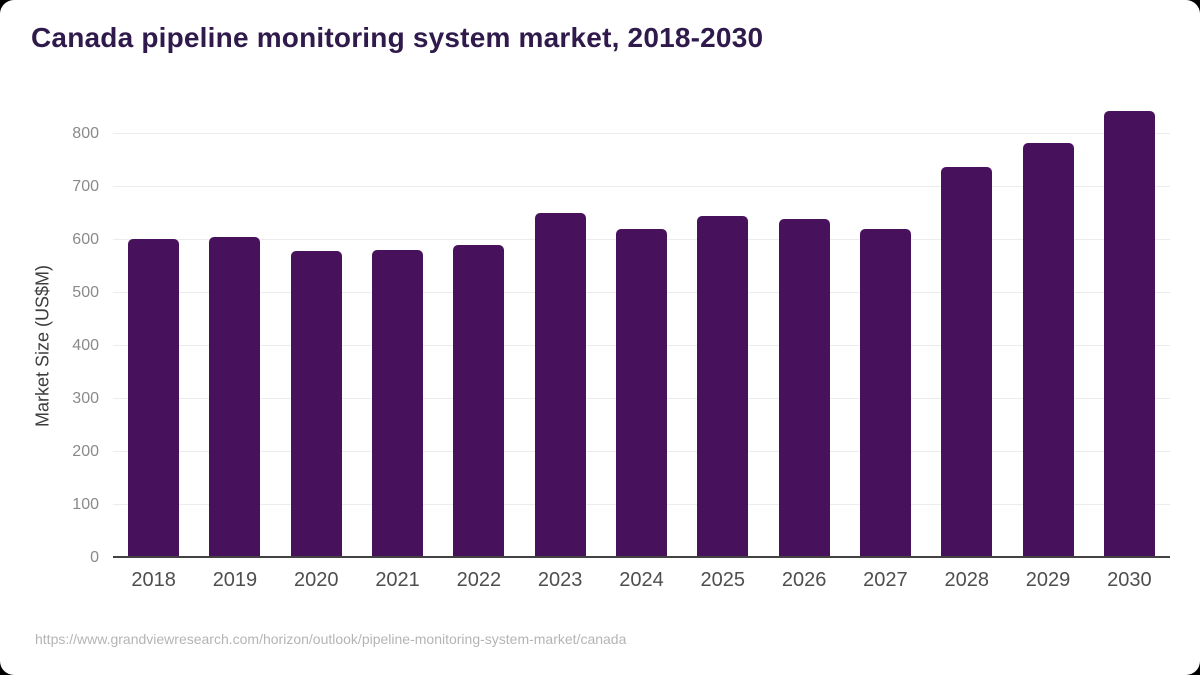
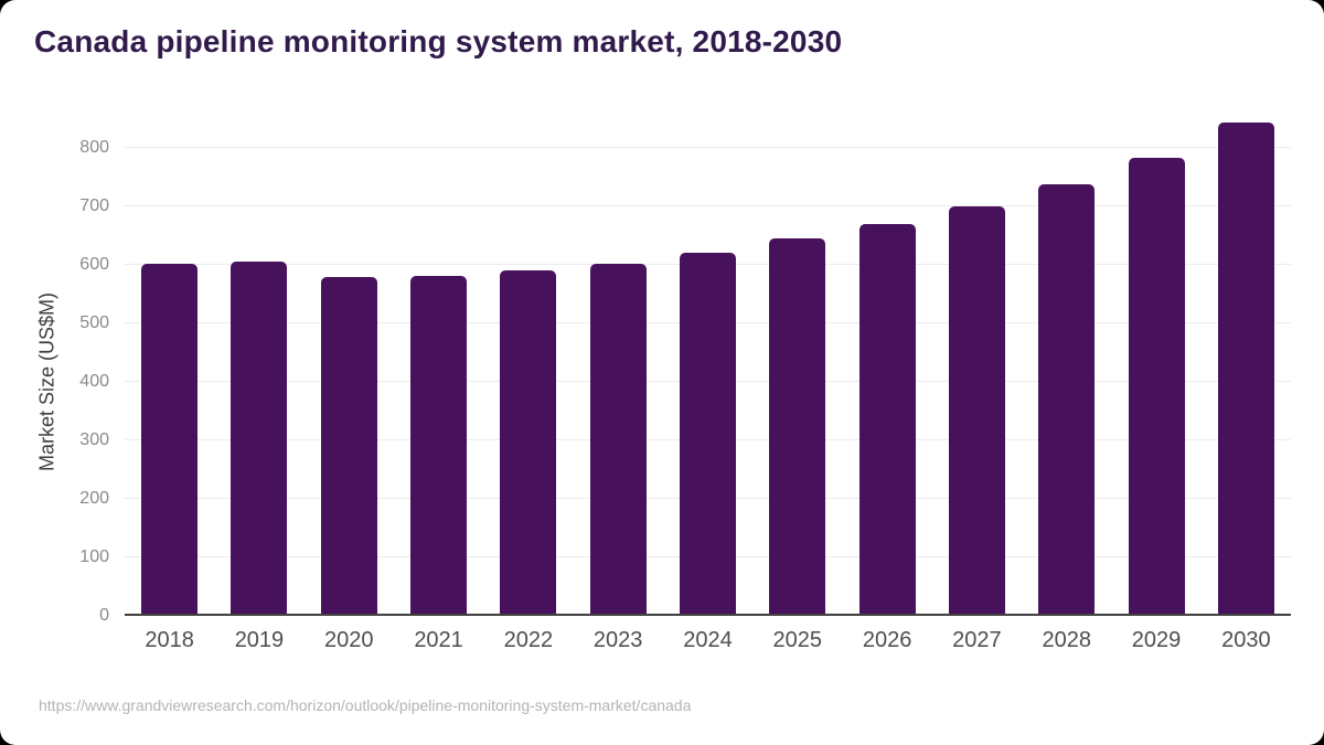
2023: 650 -> 600
2026: 640 -> 670
2027: 620 -> 700
